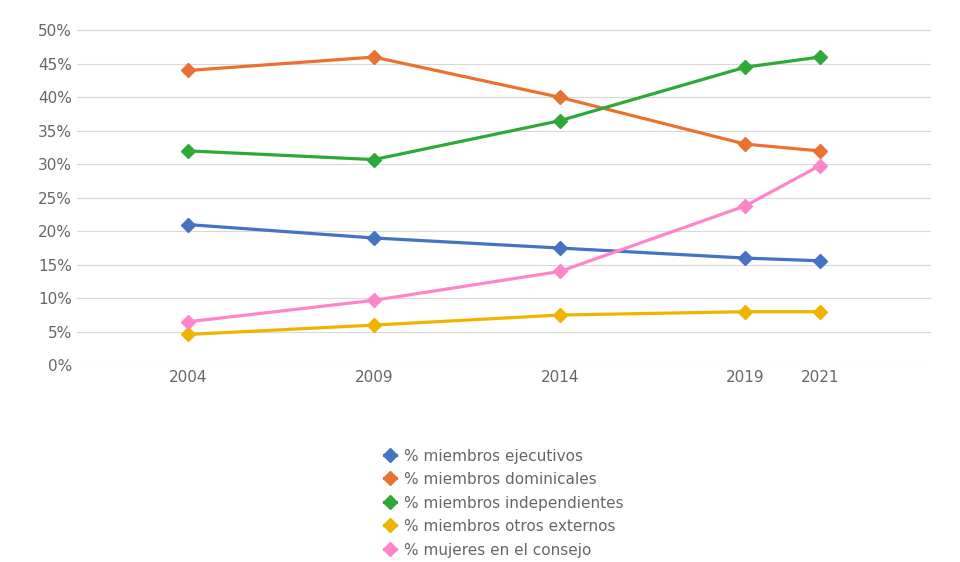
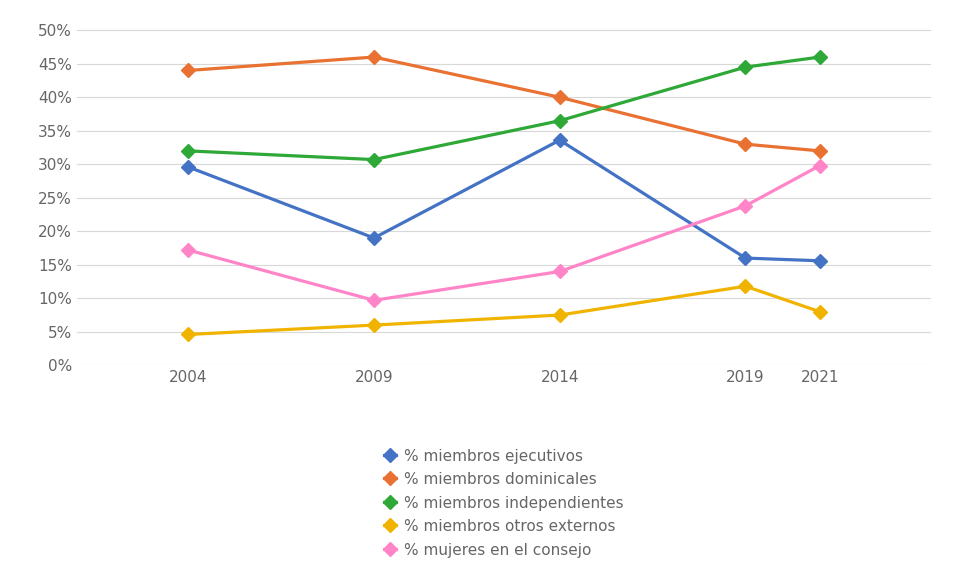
% miembros ejecutivos/2004: 21.0% -> 29.6%
% mujeres en el consejo/2004: 6.5% -> 17.2%
% miembros ejecutivos/2014: 17.5% -> 33.6%
% miembros otros externos/2019: 8.0% -> 11.8%
